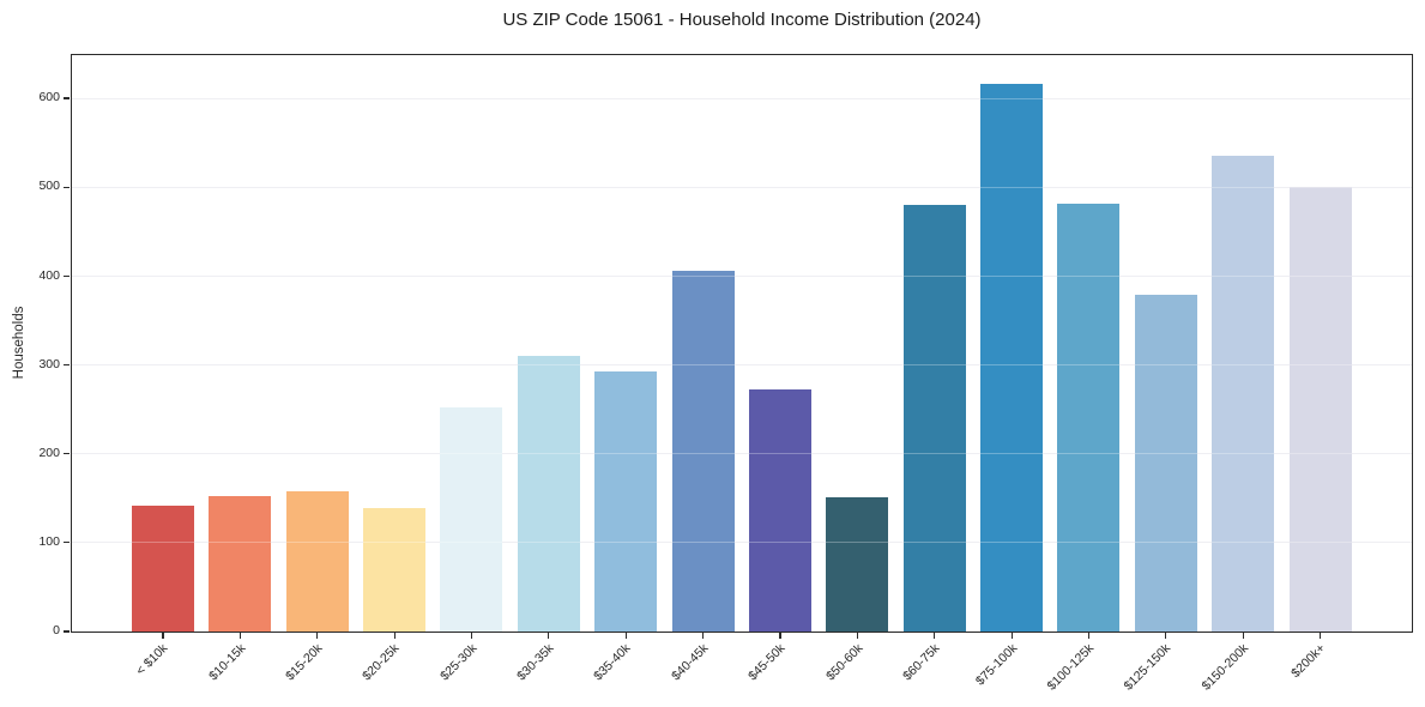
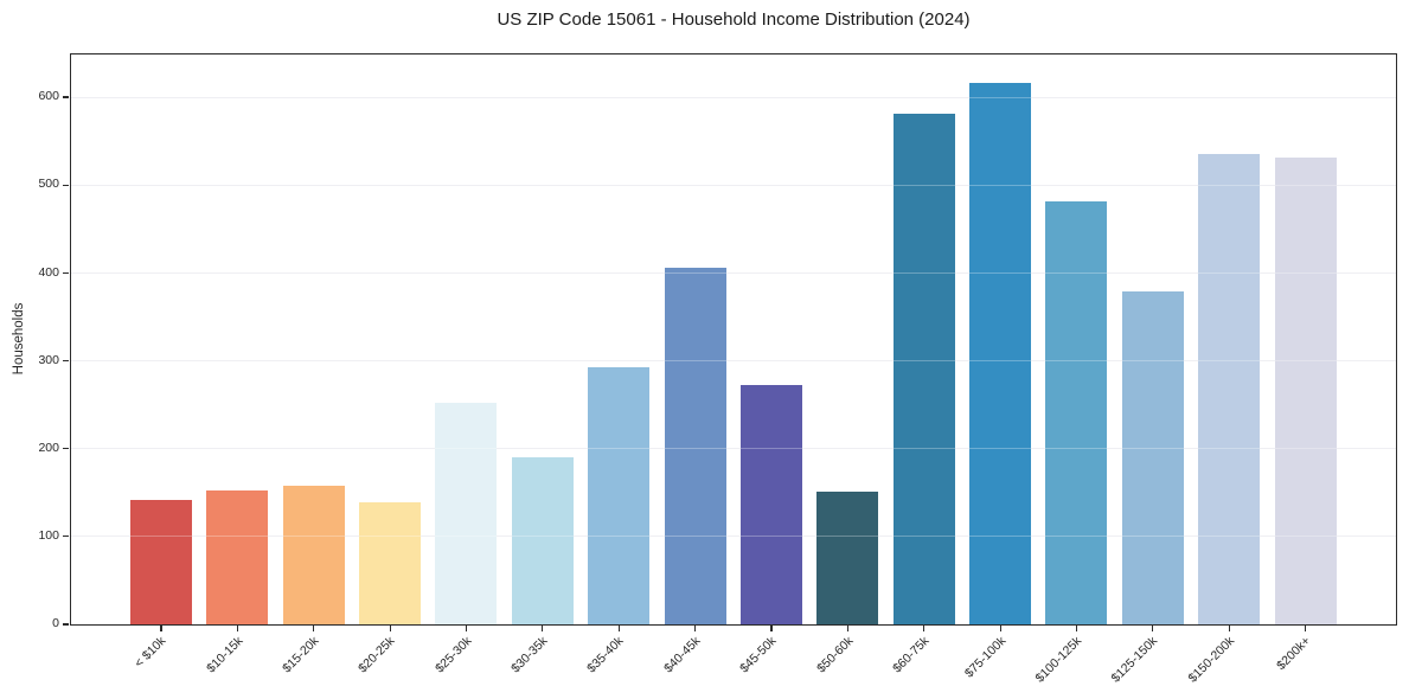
$30-35k: 310 -> 190
$60-75k: 480 -> 580
$200k+: 500 -> 530
